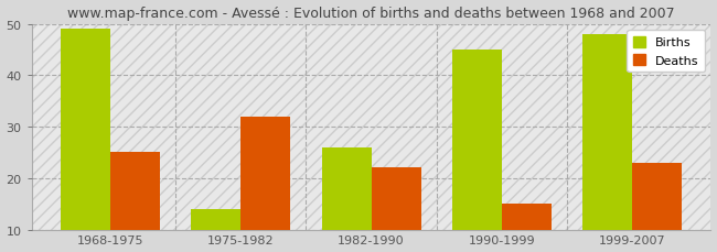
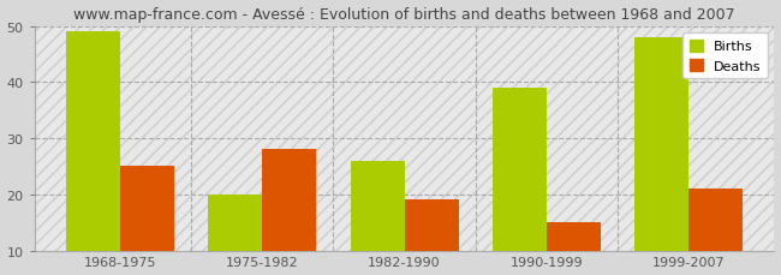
Births/1975-1982: 14 -> 20
Deaths/1975-1982: 32 -> 28
Deaths/1982-1990: 22 -> 19
Births/1990-1999: 45 -> 39
Deaths/1999-2007: 23 -> 21
